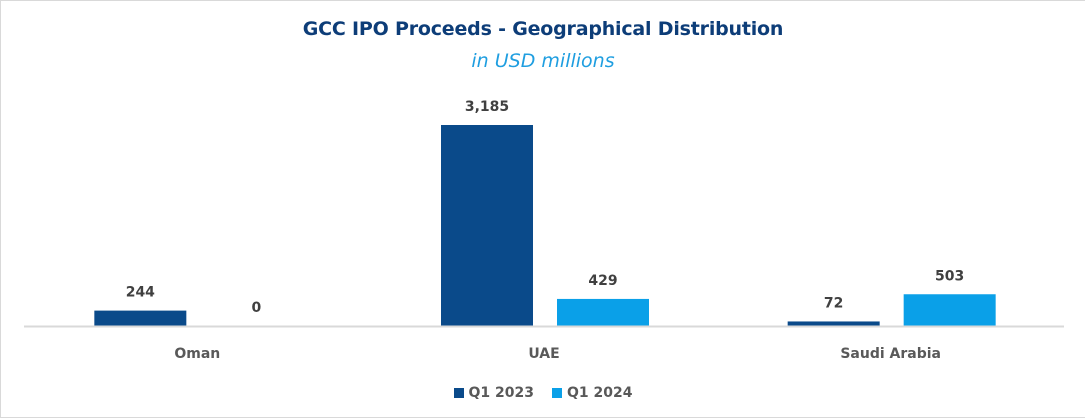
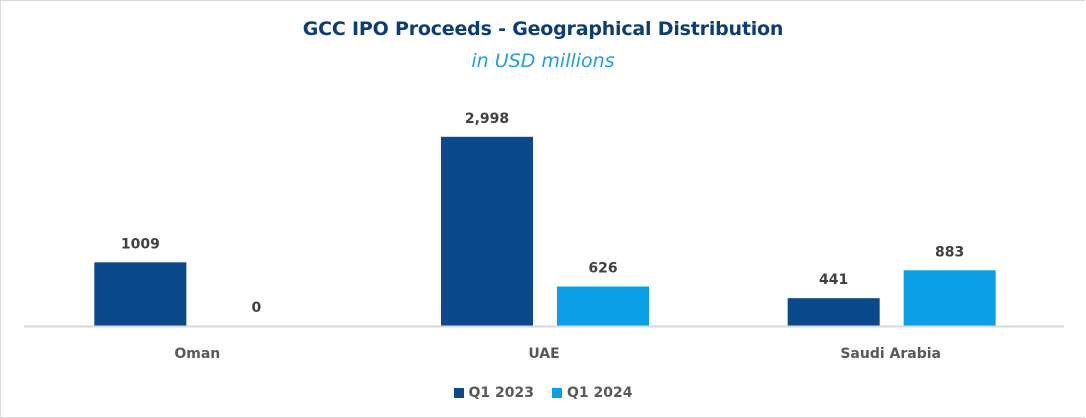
Q1 2023/Oman: 244 -> 1009
Q1 2023/UAE: 3,185 -> 2,998
Q1 2024/UAE: 429 -> 626
Q1 2023/Saudi Arabia: 72 -> 441
Q1 2024/Saudi Arabia: 503 -> 883
